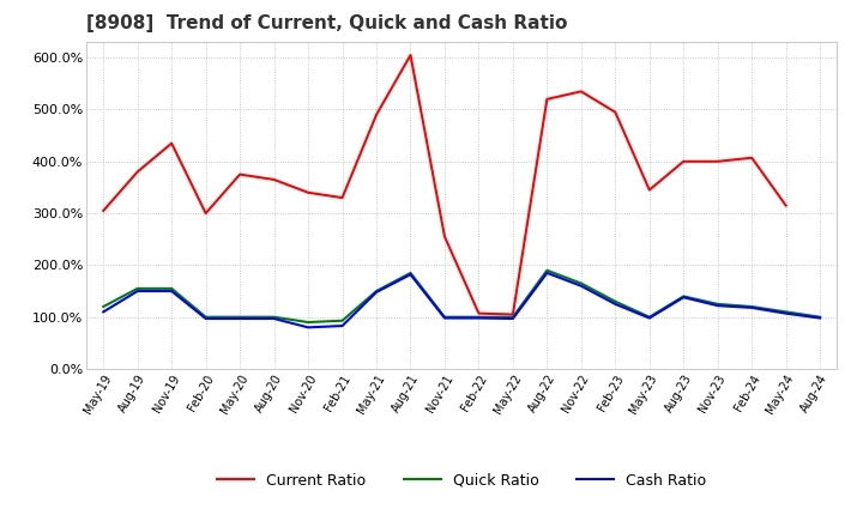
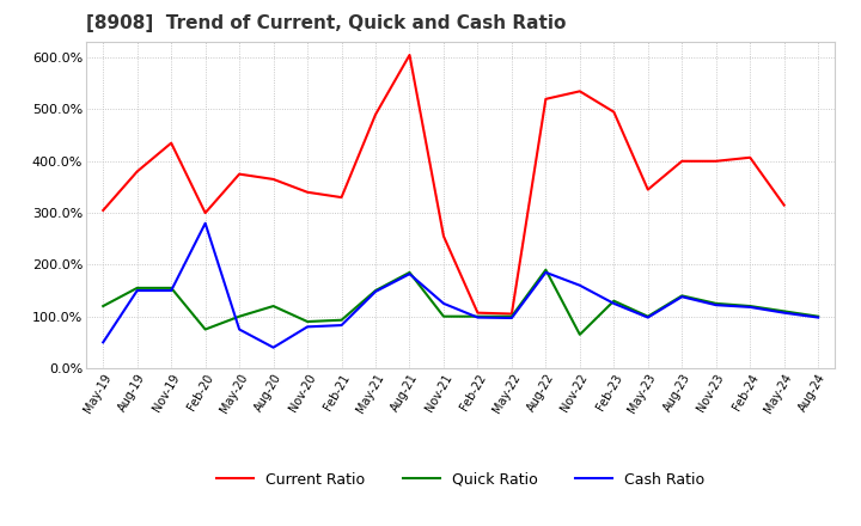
Cash Ratio/May-19: 110% -> 50%
Quick Ratio/Feb-20: 100% -> 75%
Cash Ratio/Feb-20: 97% -> 280%
Cash Ratio/May-20: 97% -> 75%
Quick Ratio/Aug-20: 100% -> 120%
Cash Ratio/Aug-20: 97% -> 40%
Cash Ratio/Nov-21: 98% -> 125%
Quick Ratio/Nov-22: 165% -> 65%
